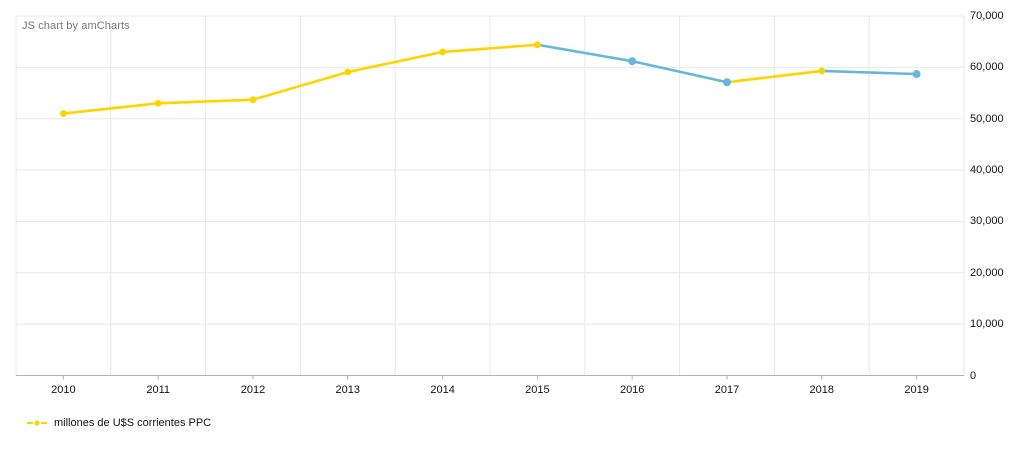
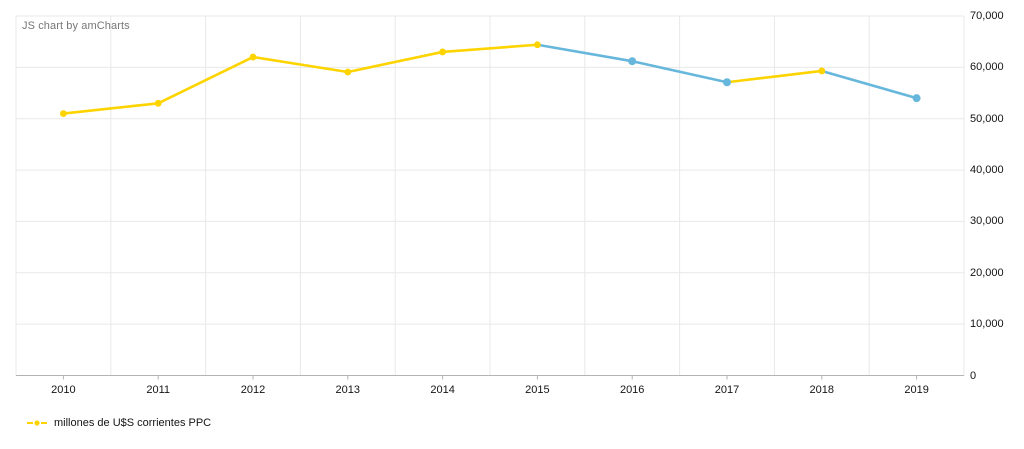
2012: 54000 -> 62000
2019: 59000 -> 54000
